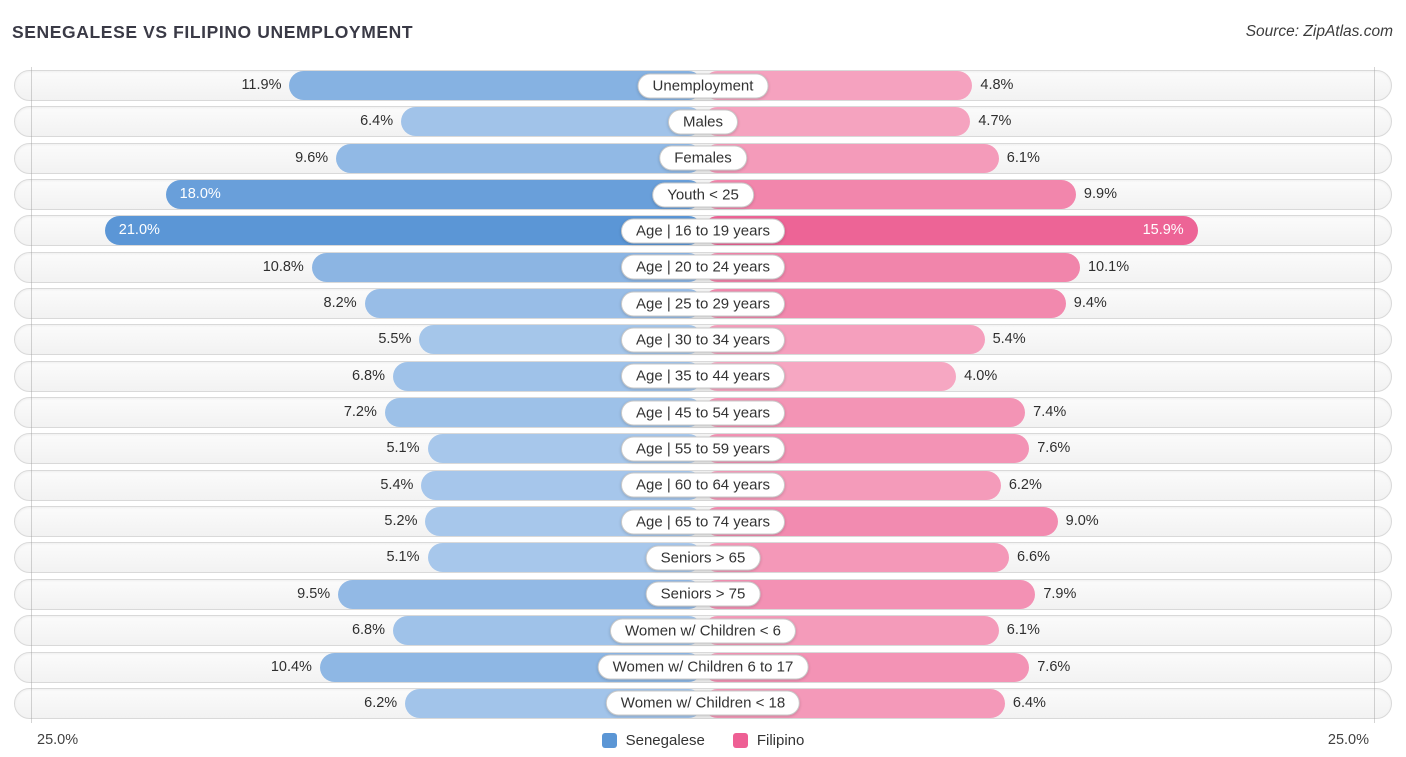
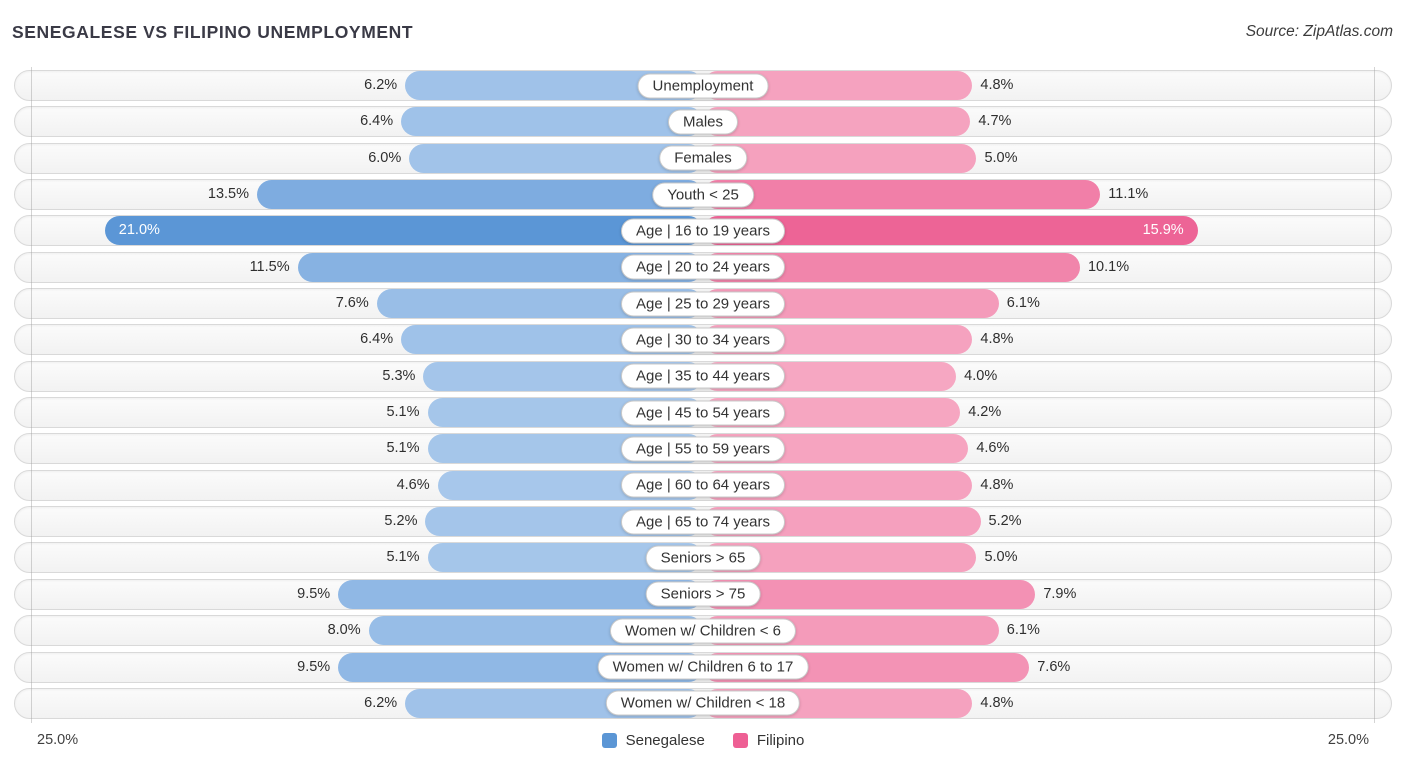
Senegalese/Unemployment: 11.9% -> 6.2%
Senegalese/Females: 9.6% -> 6.0%
Filipino/Females: 6.1% -> 5.0%
Senegalese/Youth < 25: 18.0% -> 13.5%
Filipino/Youth < 25: 9.9% -> 11.1%
Senegalese/Age | 20 to 24 years: 10.8% -> 11.5%
Senegalese/Age | 25 to 29 years: 8.2% -> 7.6%
Filipino/Age | 25 to 29 years: 9.4% -> 6.1%
Senegalese/Age | 30 to 34 years: 5.5% -> 6.4%
Filipino/Age | 30 to 34 years: 5.4% -> 4.8%
Senegalese/Age | 35 to 44 years: 6.8% -> 5.3%
Senegalese/Age | 45 to 54 years: 7.2% -> 5.1%
Filipino/Age | 45 to 54 years: 7.4% -> 4.2%
Filipino/Age | 55 to 59 years: 7.6% -> 4.6%
Senegalese/Age | 60 to 64 years: 5.4% -> 4.6%
Filipino/Age | 60 to 64 years: 6.2% -> 4.8%
Filipino/Age | 65 to 74 years: 9.0% -> 5.2%
Filipino/Seniors > 65: 6.6% -> 5.0%
Senegalese/Women w/ Children < 6: 6.8% -> 8.0%
Senegalese/Women w/ Children 6 to 17: 10.4% -> 9.5%
Filipino/Women w/ Children < 18: 6.4% -> 4.8%
